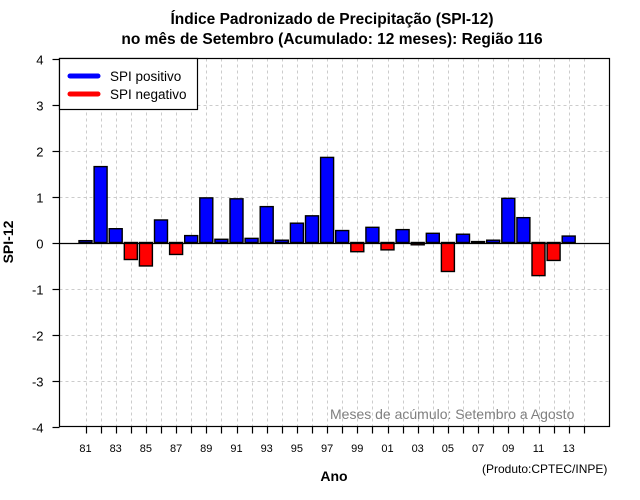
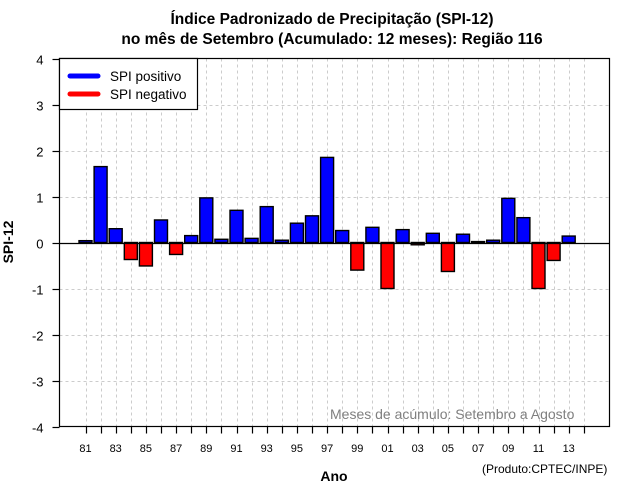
91: 0.9 -> 0.7
99: -0.2 -> -0.6
01: -0.2 -> -1.0
11: -0.7 -> -1.0
